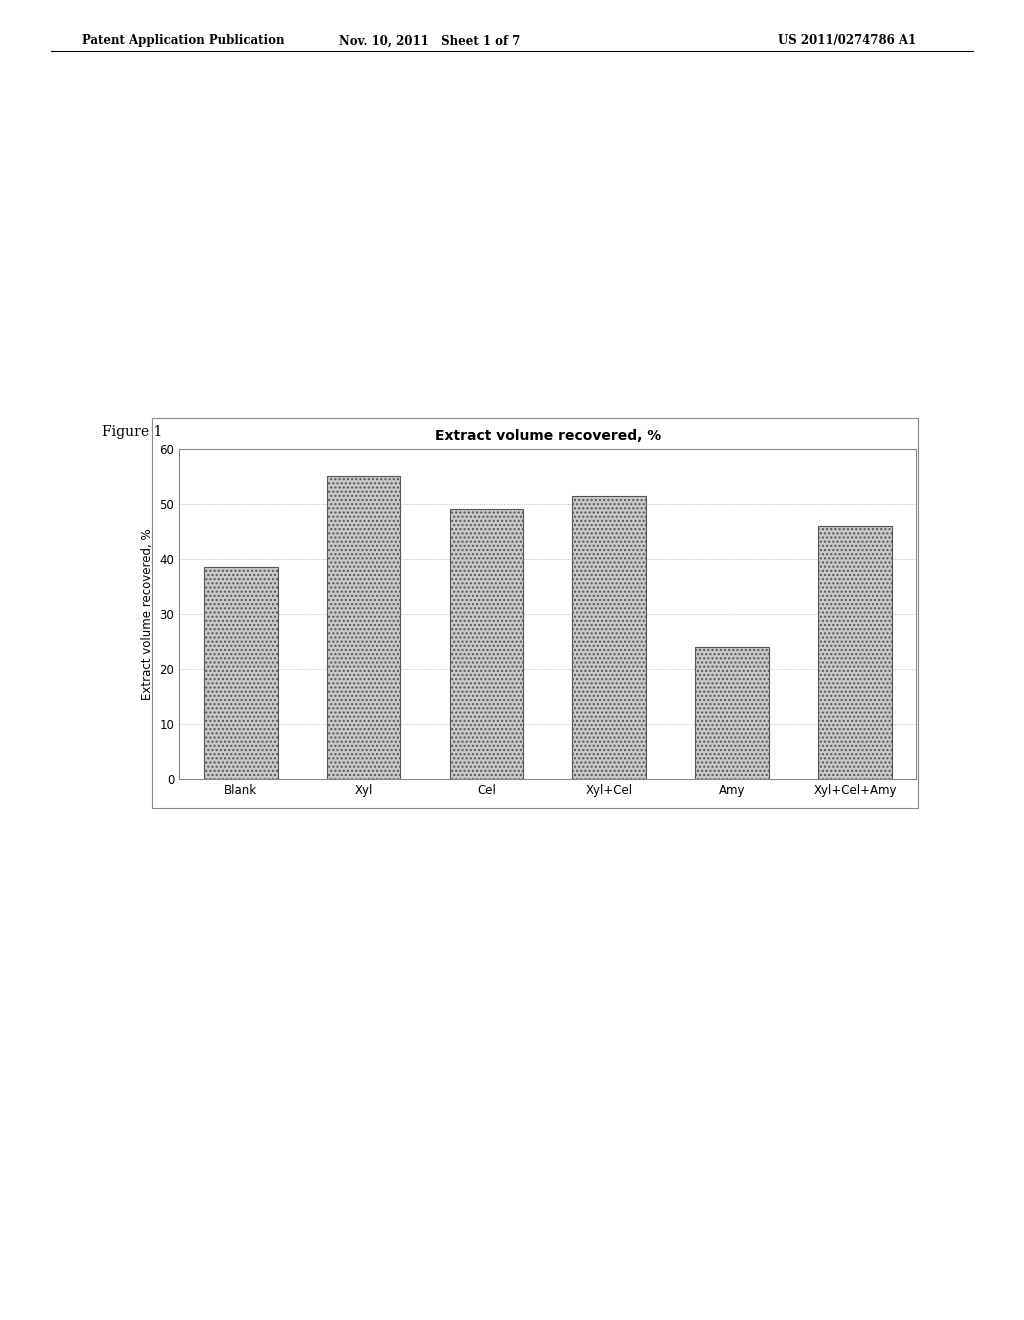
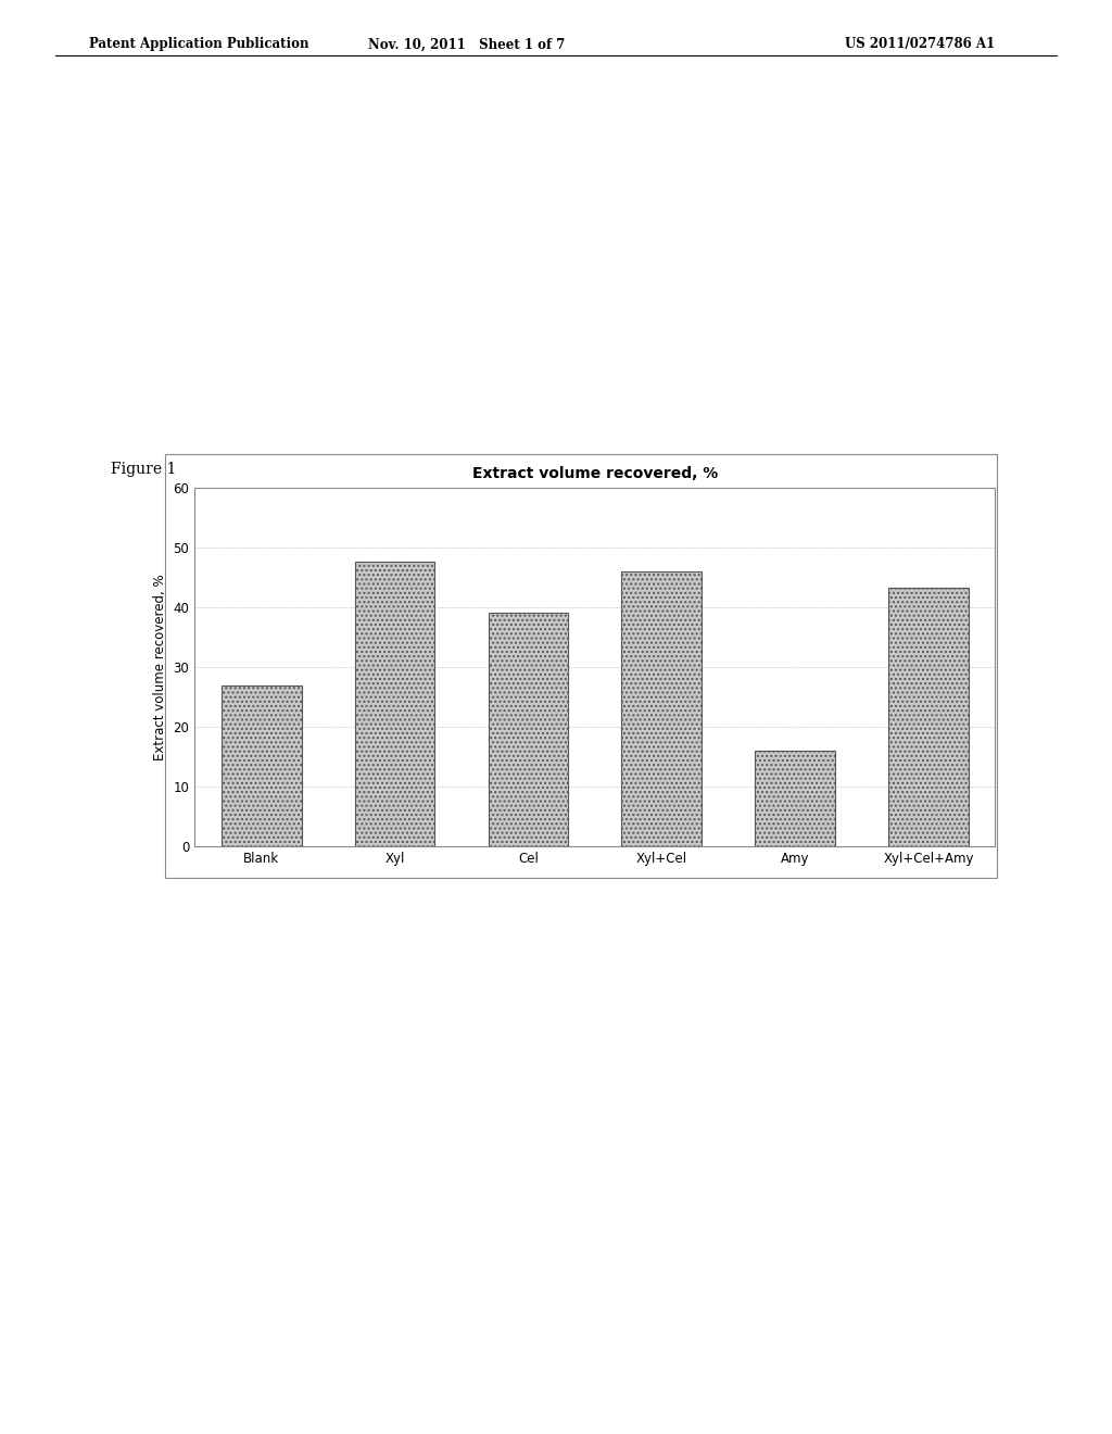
Blank: 38.5 -> 26.8
Xyl: 55.0 -> 47.6
Cel: 49.0 -> 39.0
Xyl+Cel: 51.5 -> 46.0
Amy: 24.0 -> 16.0
Xyl+Cel+Amy: 46.0 -> 43.2
